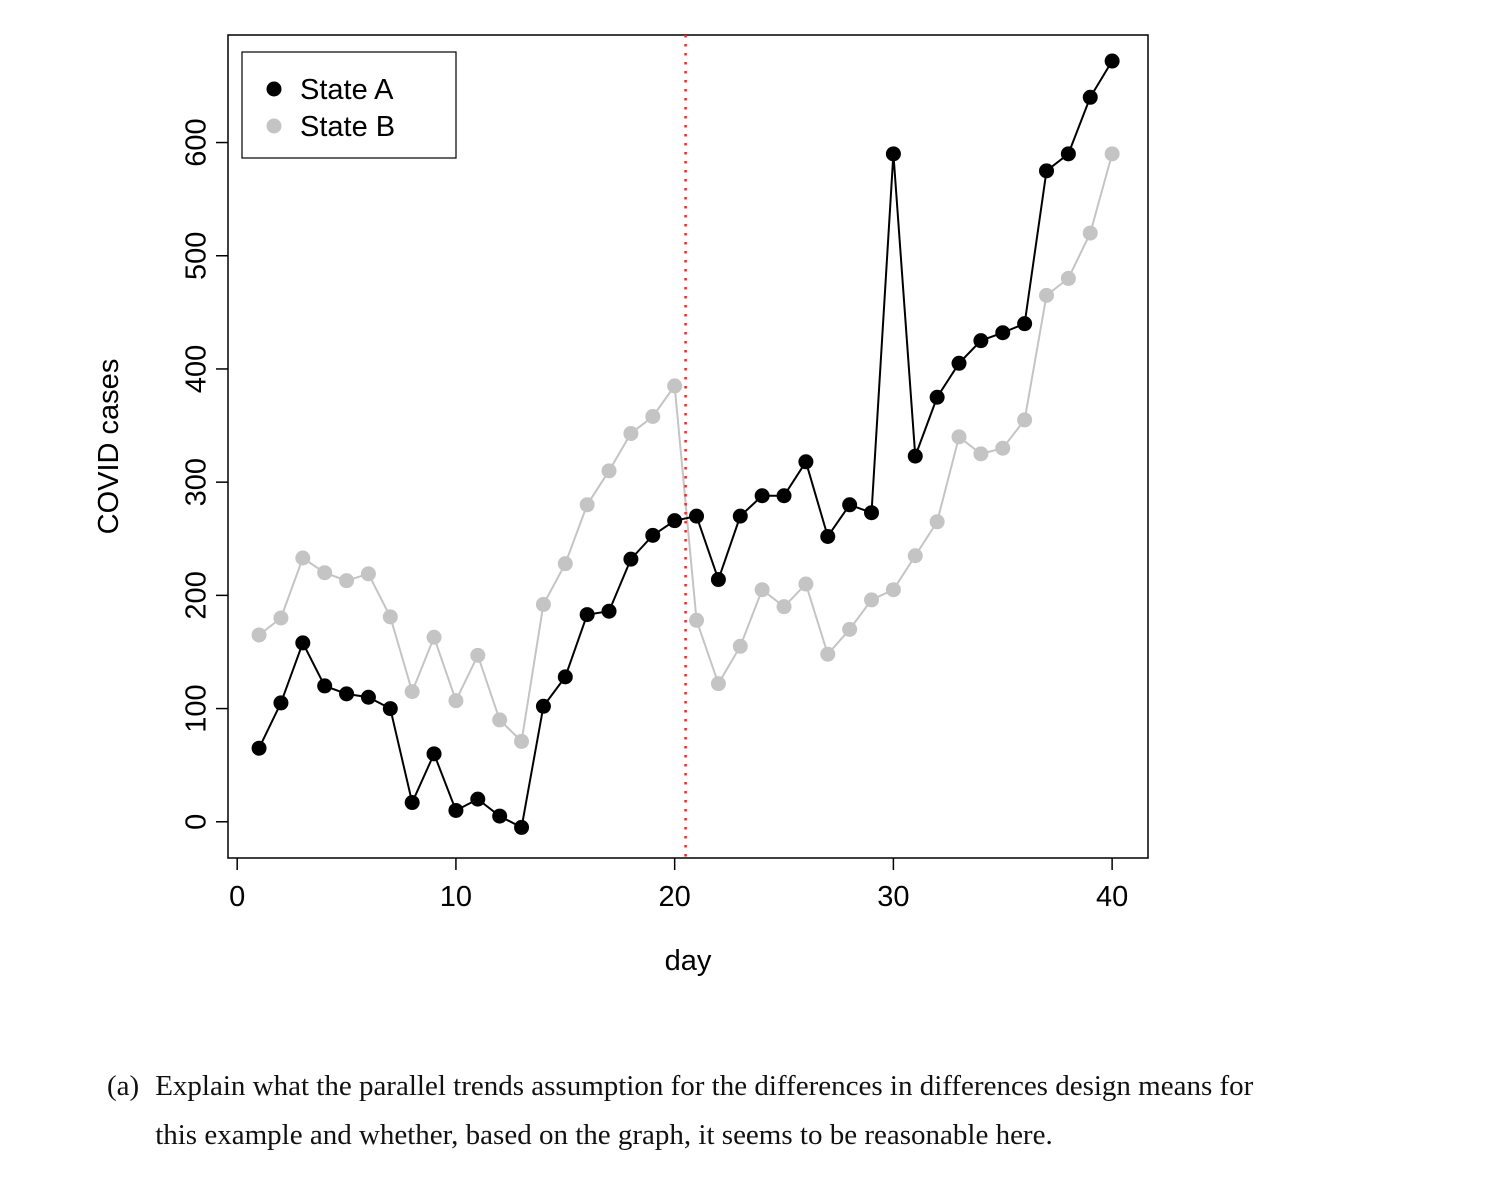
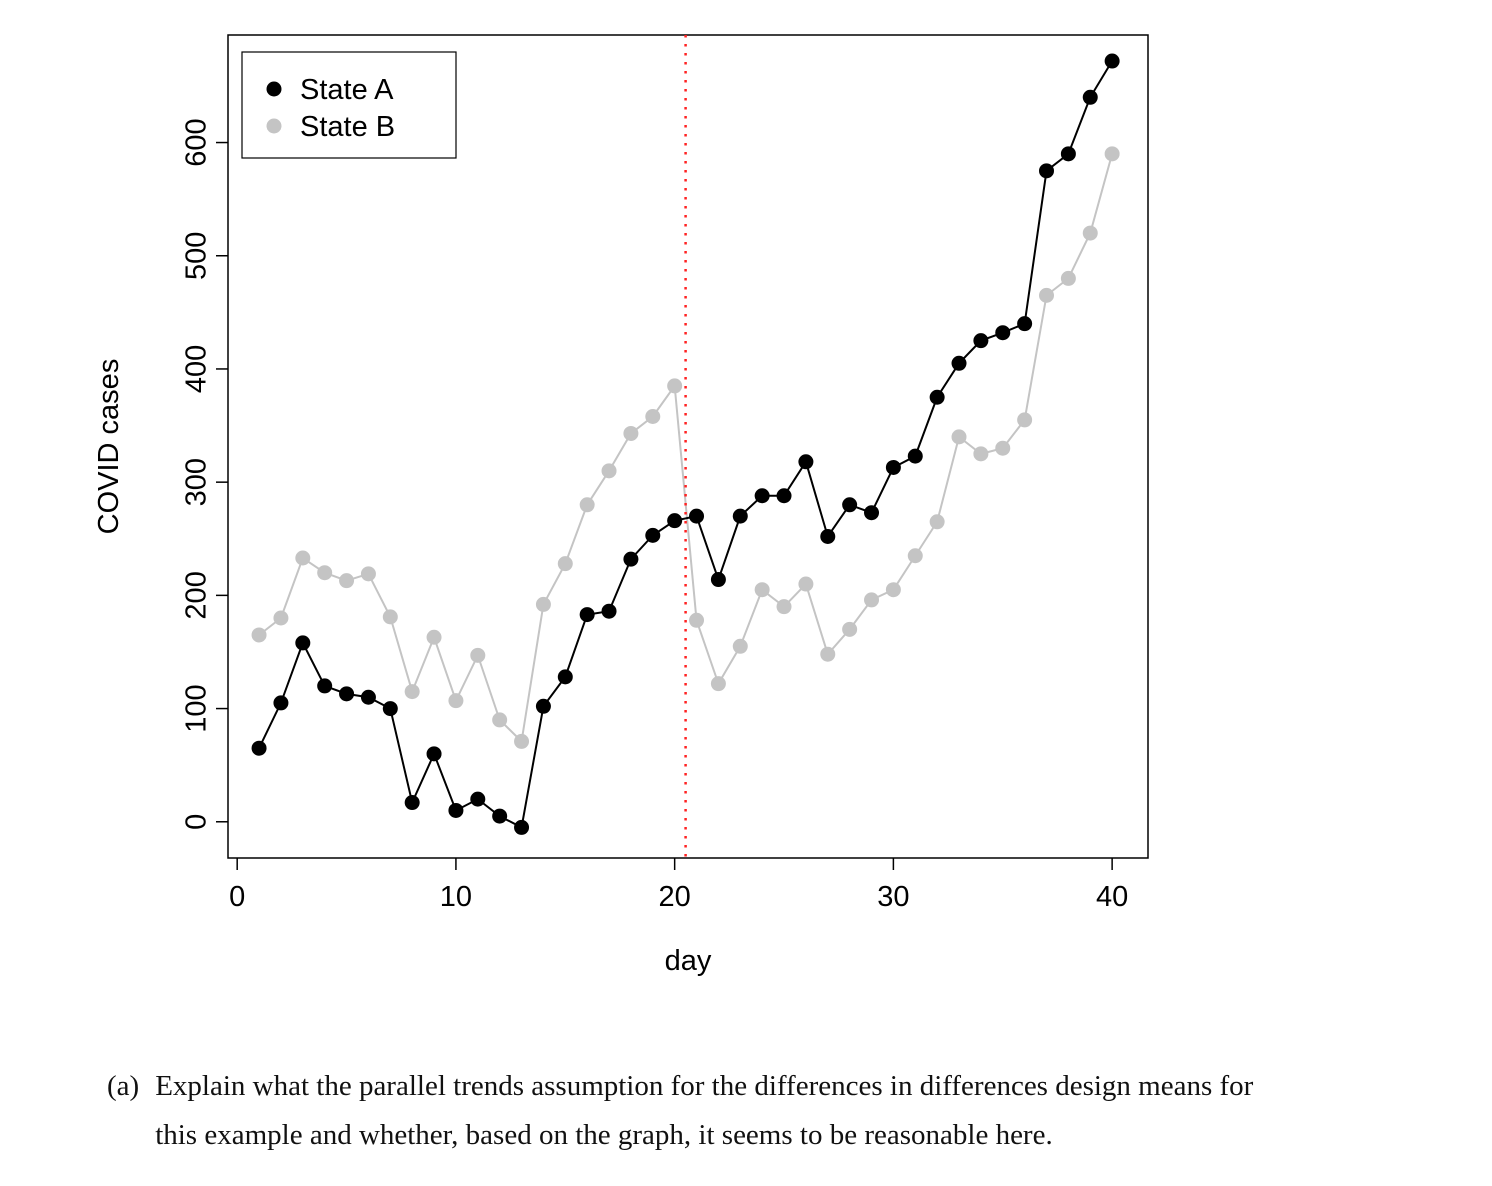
State A/30: 590 -> 313
